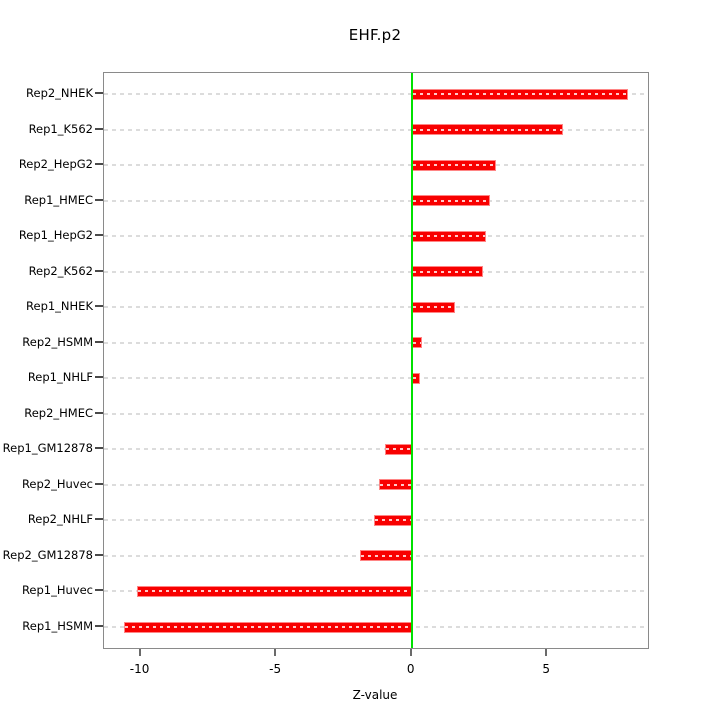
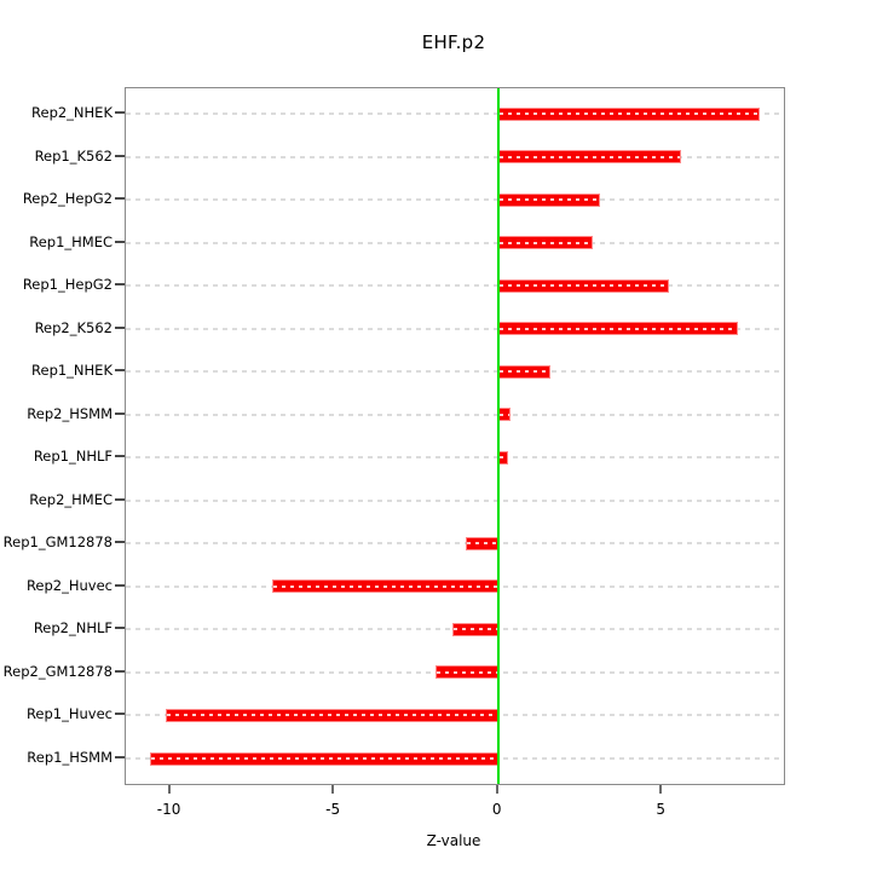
Rep1_HepG2: 2.8 -> 5.2
Rep2_K562: 2.6 -> 7.3
Rep2_Huvec: -1.2 -> -6.9
